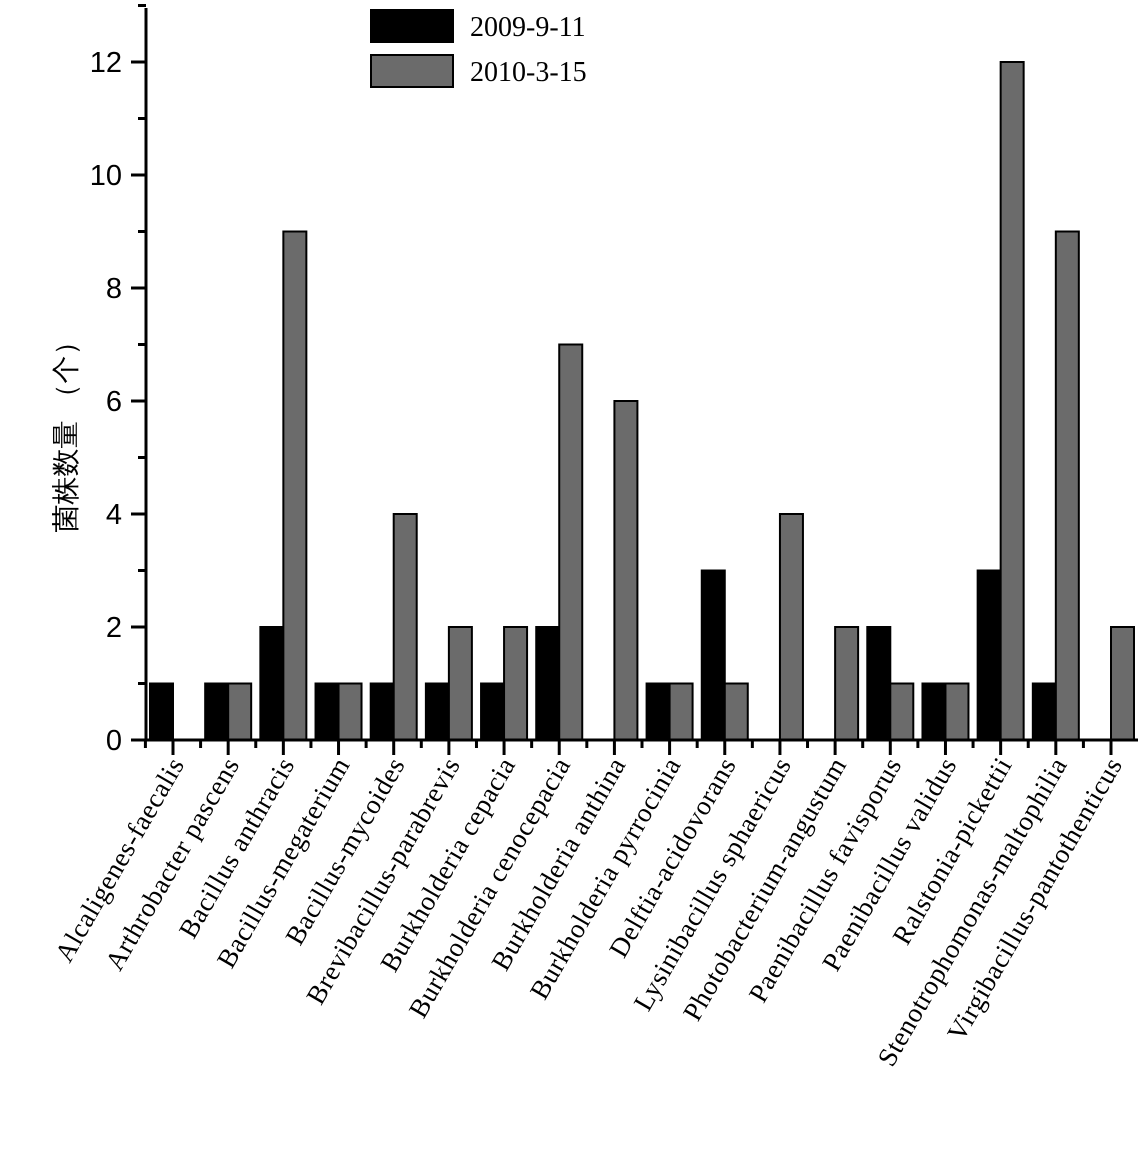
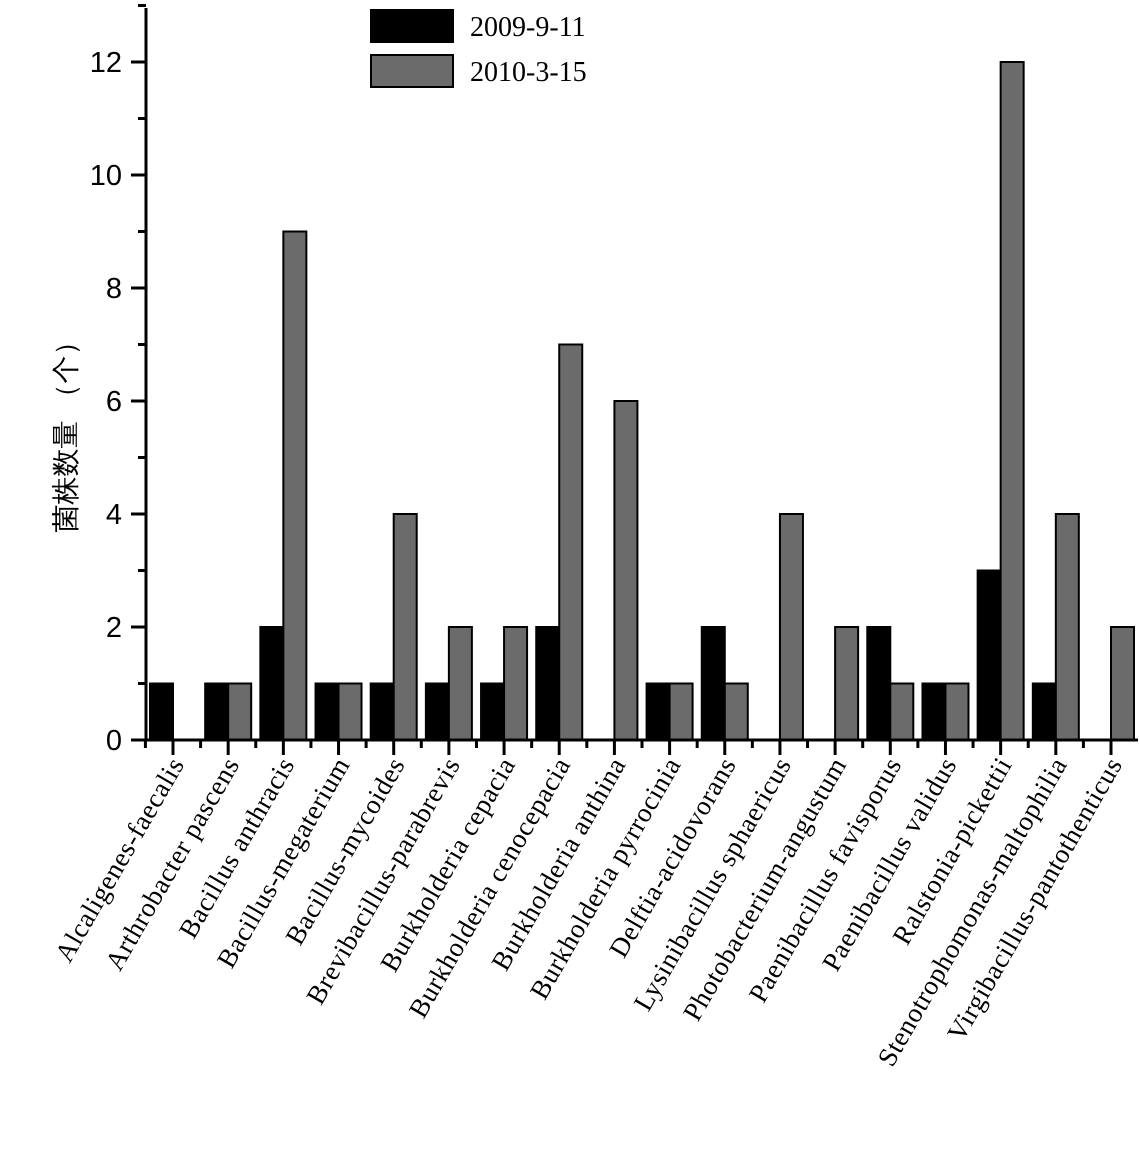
2009-9-11/Delftia-acidovorans: 3 -> 2
2010-3-15/Stenotrophomonas-maltophilia: 9 -> 4
